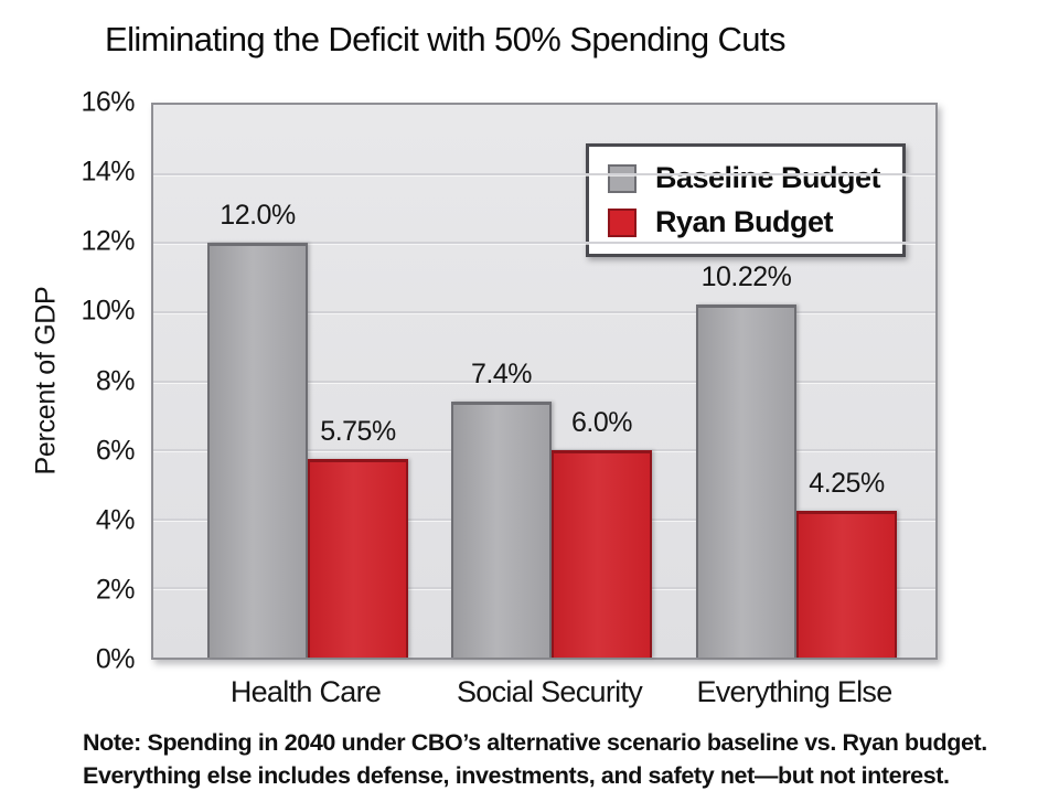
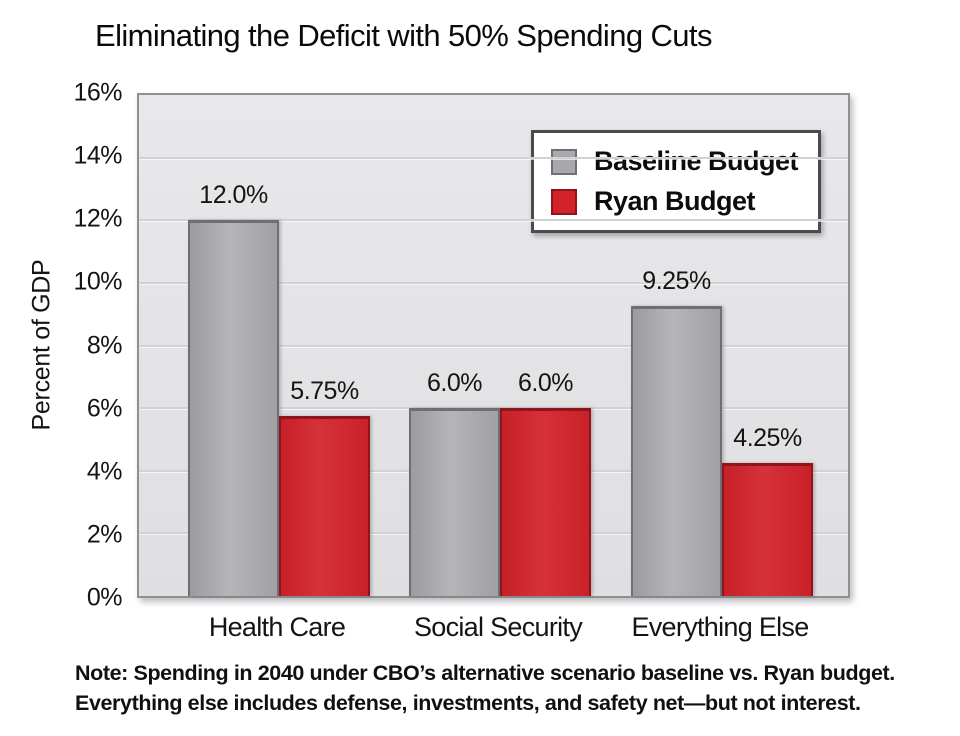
Baseline Budget/Social Security: 7.4% -> 6.0%
Baseline Budget/Everything Else: 10.22% -> 9.25%
